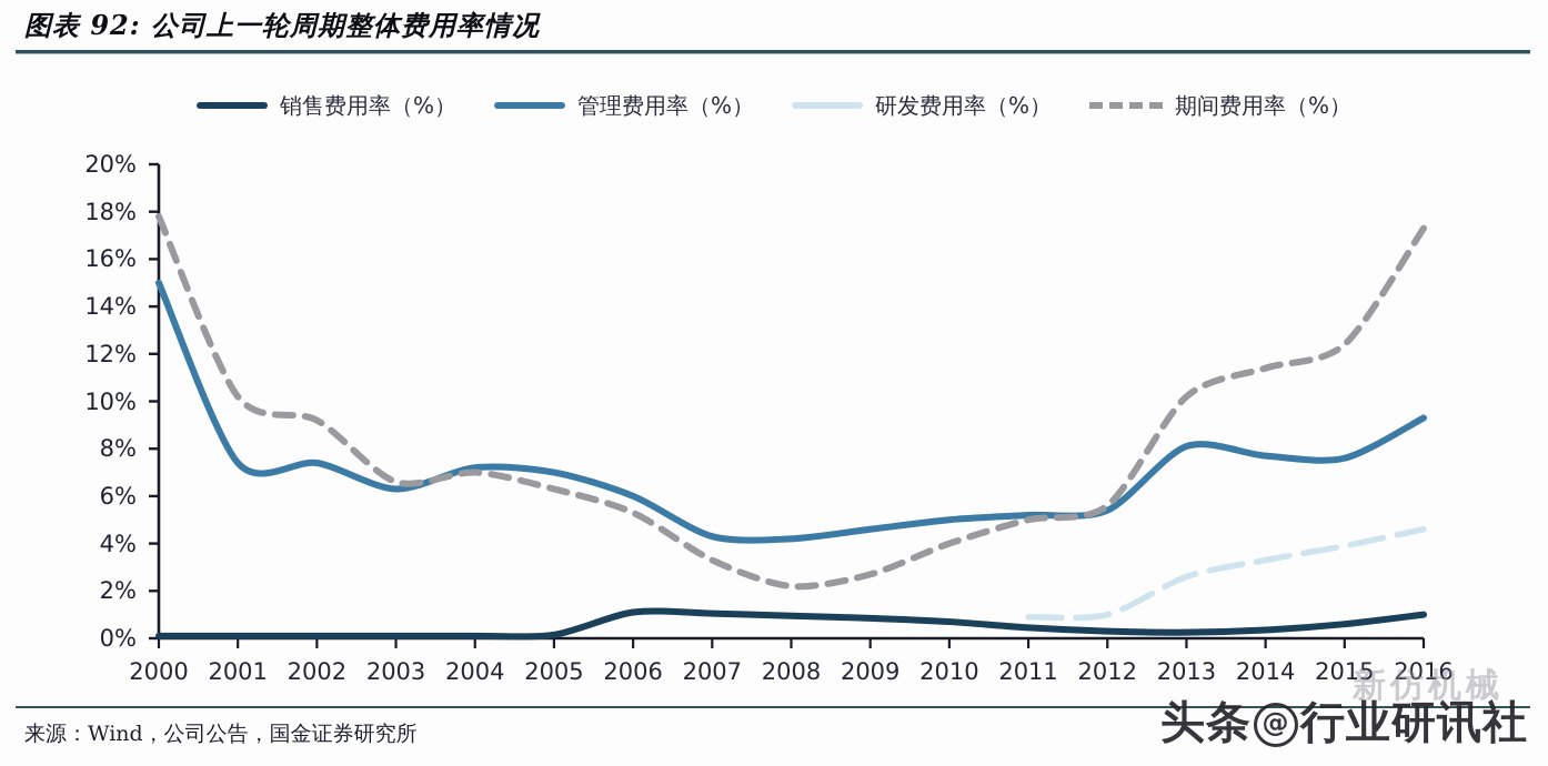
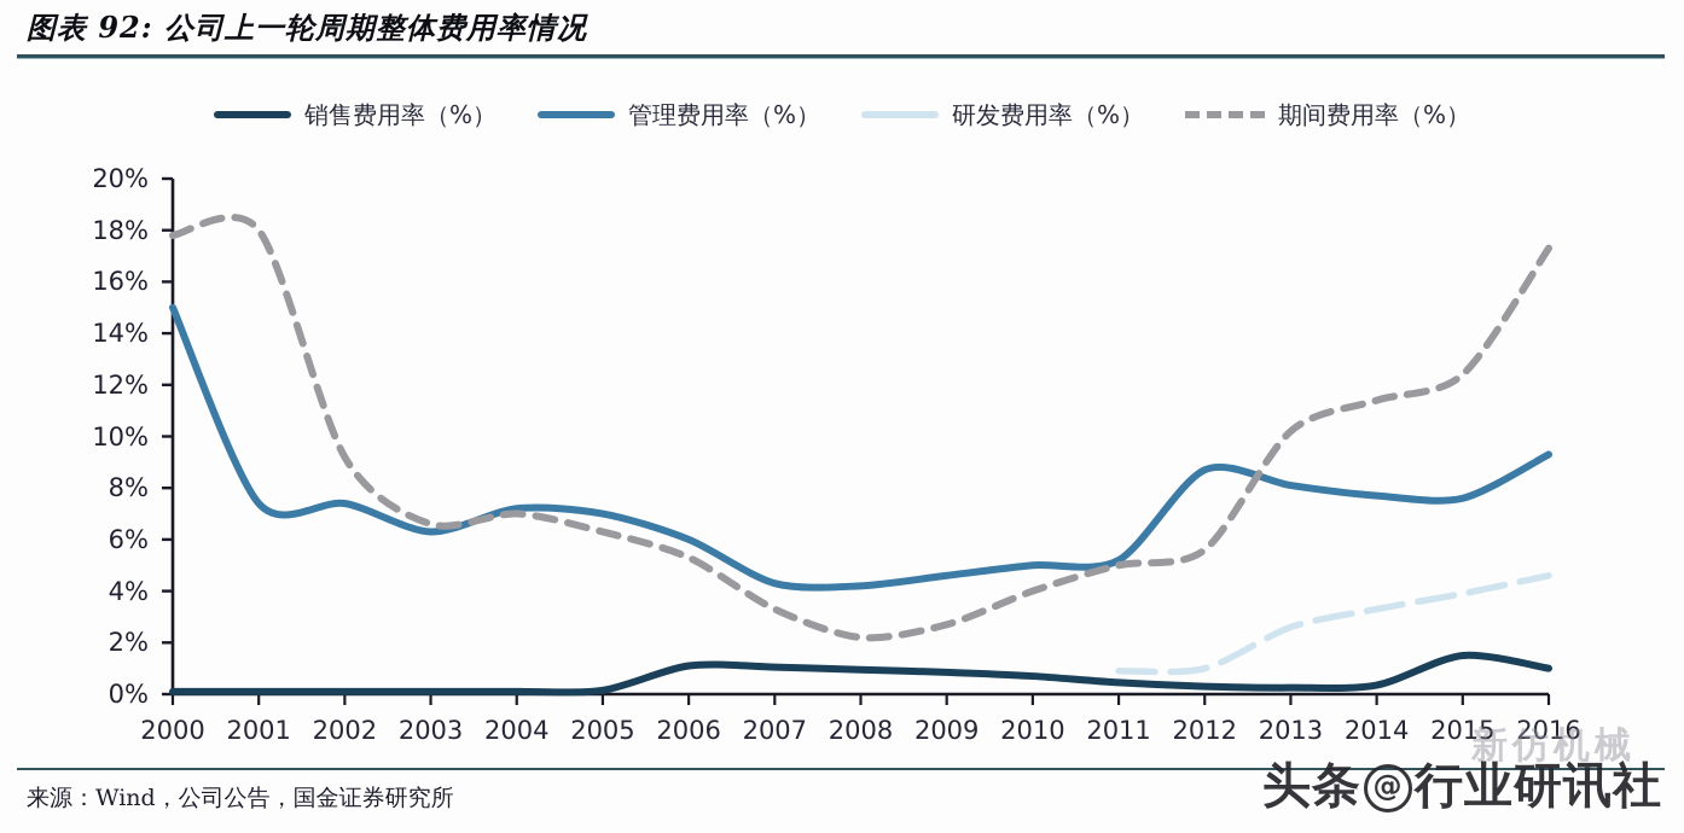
期间费用率（%）/2001: 10.2% -> 18.0%
管理费用率（%）/2012: 5.4% -> 8.7%
销售费用率（%）/2015: 0.6% -> 1.5%
